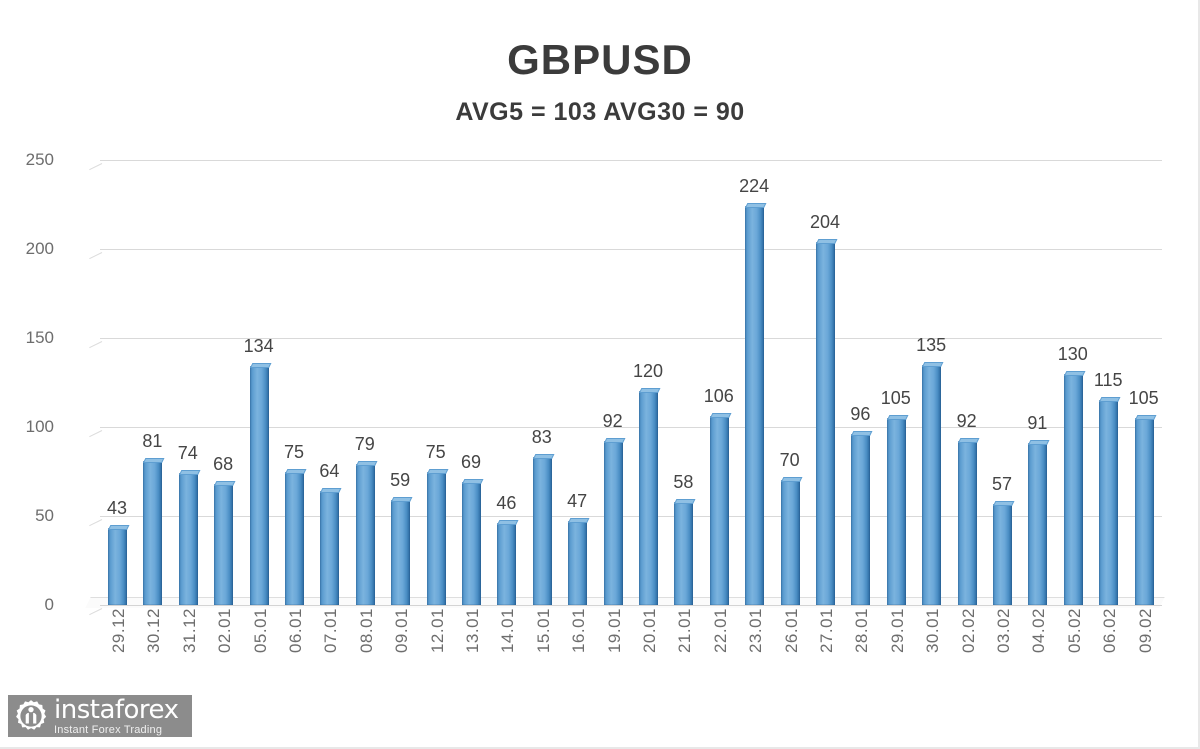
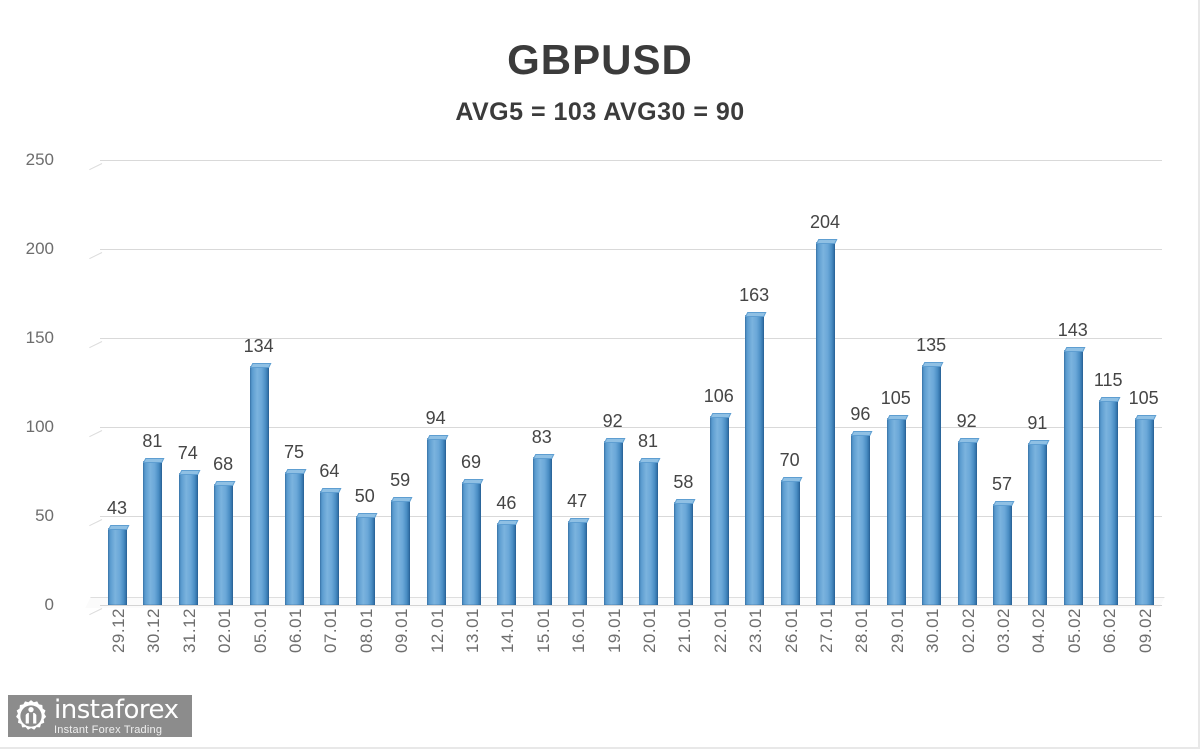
08.01: 79 -> 50
12.01: 75 -> 94
20.01: 120 -> 81
23.01: 224 -> 163
05.02: 130 -> 143
